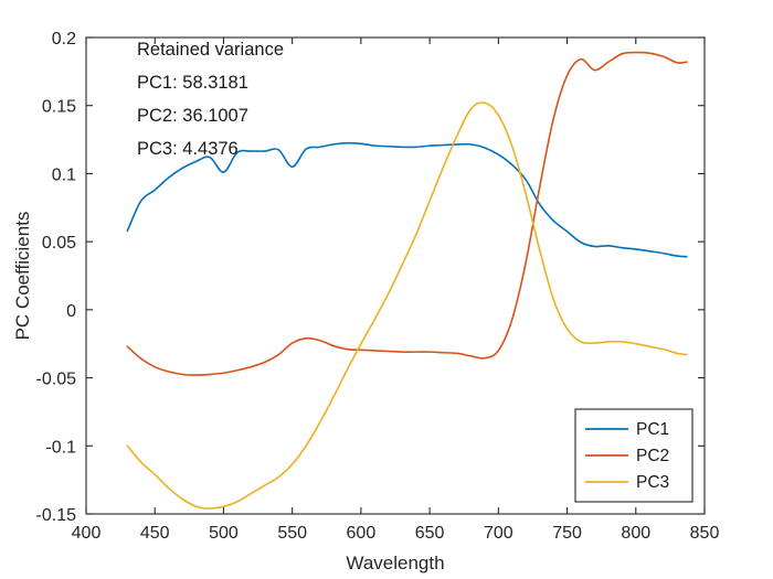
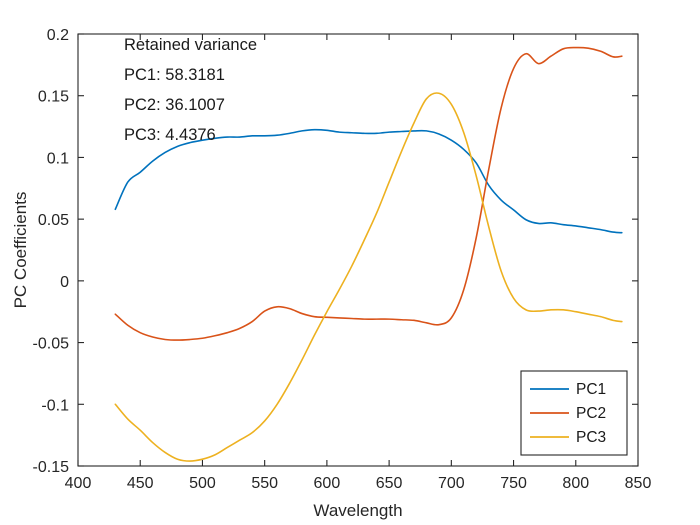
PC1/500: 0.101 -> 0.114
PC1/550: 0.105 -> 0.117
